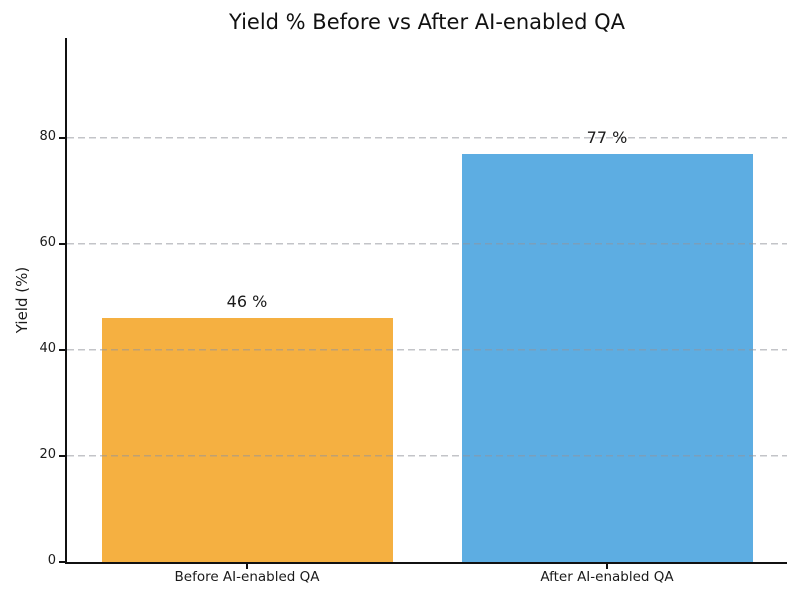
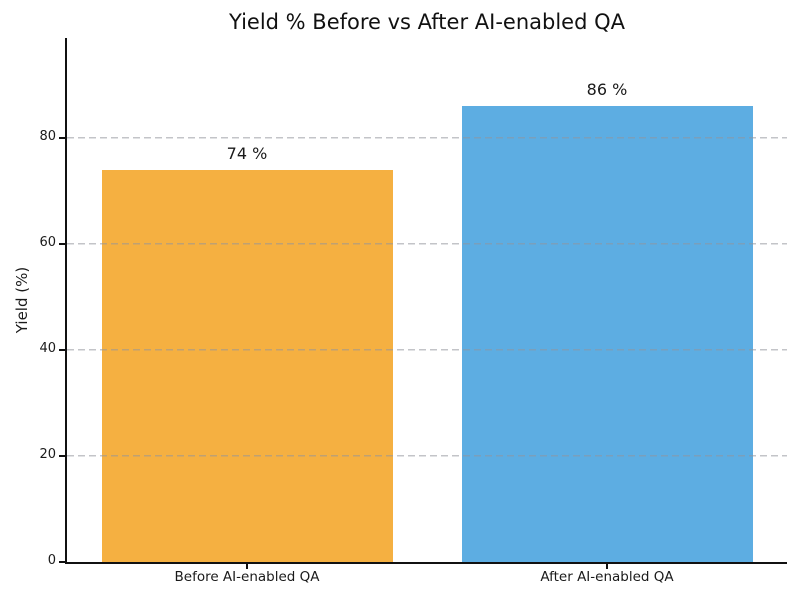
Before AI-enabled QA: 46 -> 74
After AI-enabled QA: 77 -> 86
